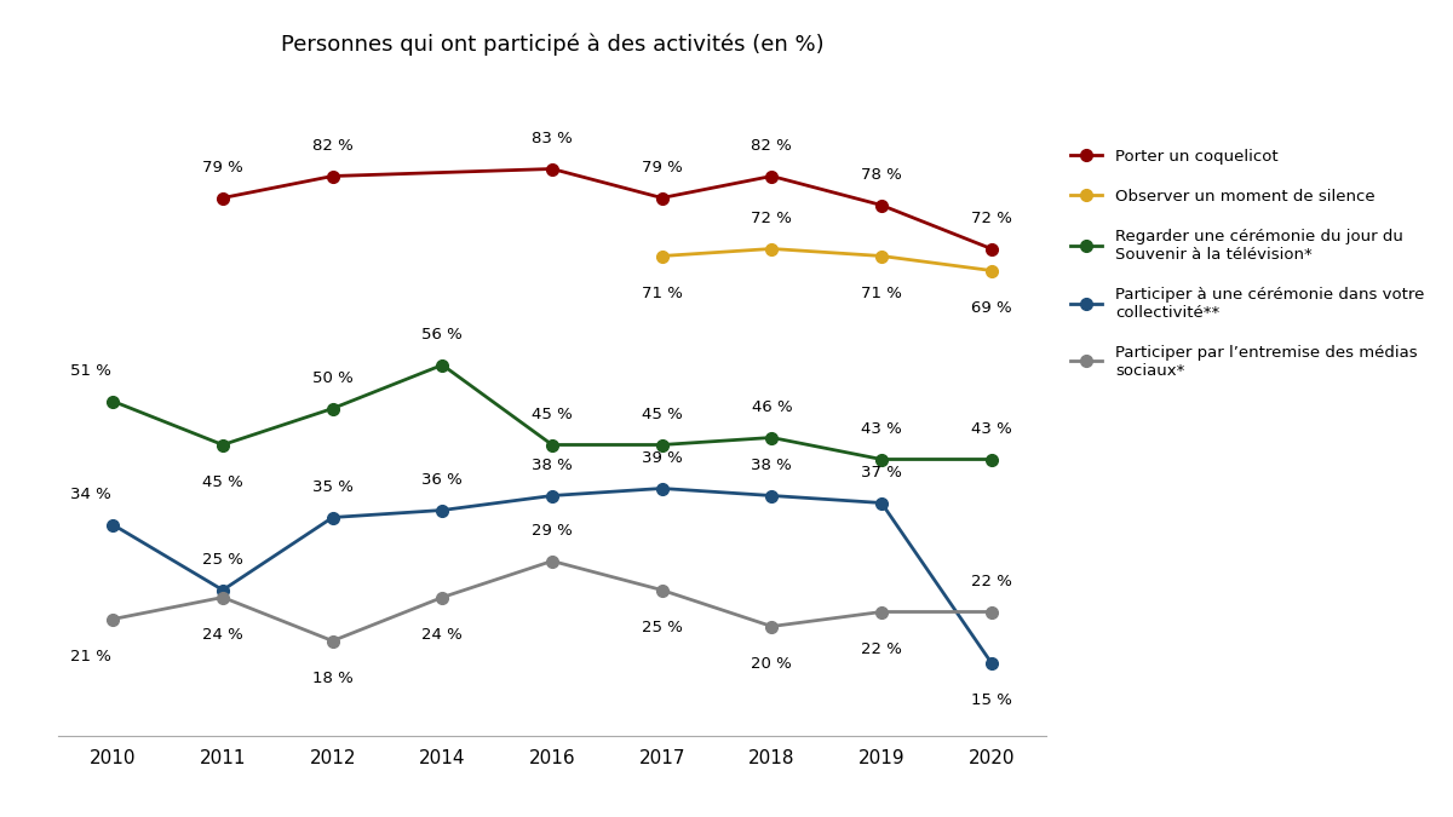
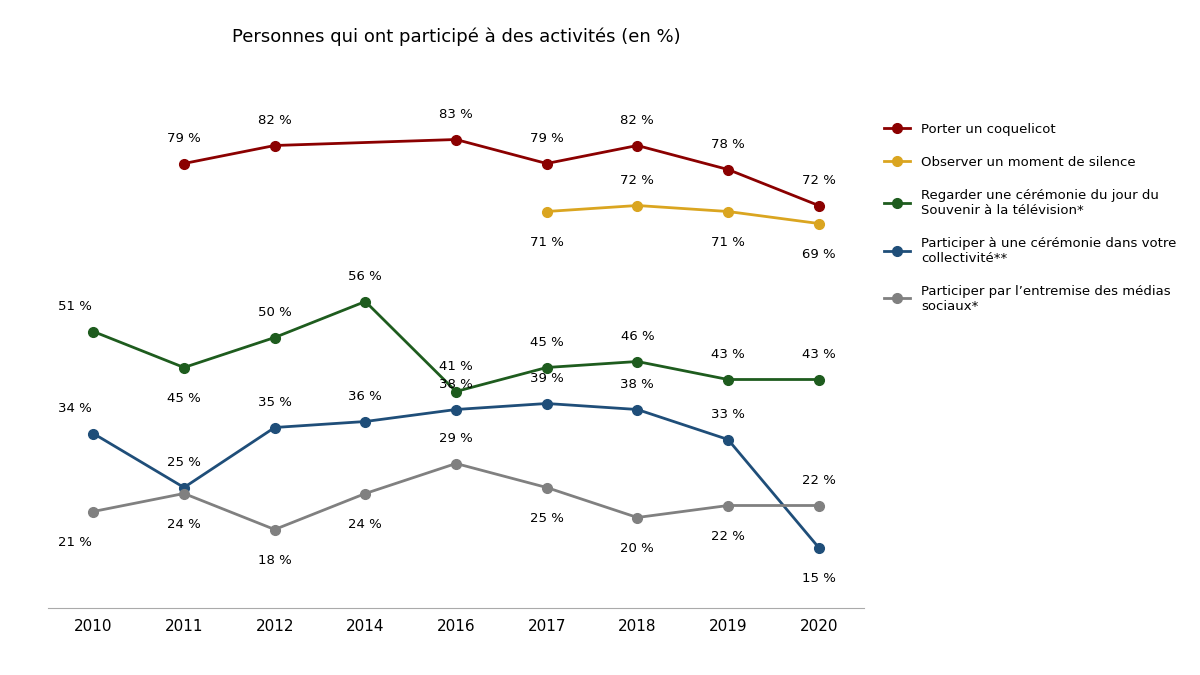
Regarder une cérémonie du jour du Souvenir à la télévision*/2016: 45 -> 41
Participer à une cérémonie dans votre collectivité**/2019: 37 -> 33
